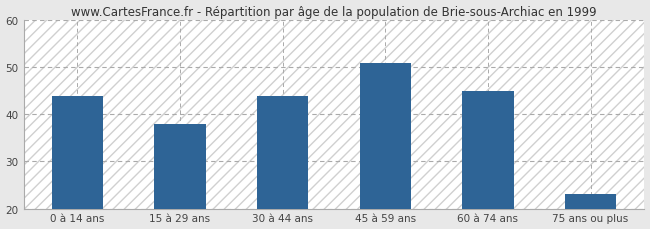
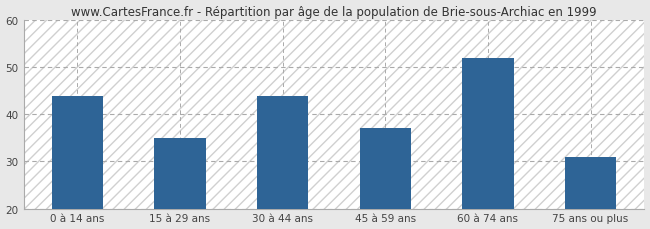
15 à 29 ans: 38 -> 35
45 à 59 ans: 51 -> 37
60 à 74 ans: 45 -> 52
75 ans ou plus: 23 -> 31
